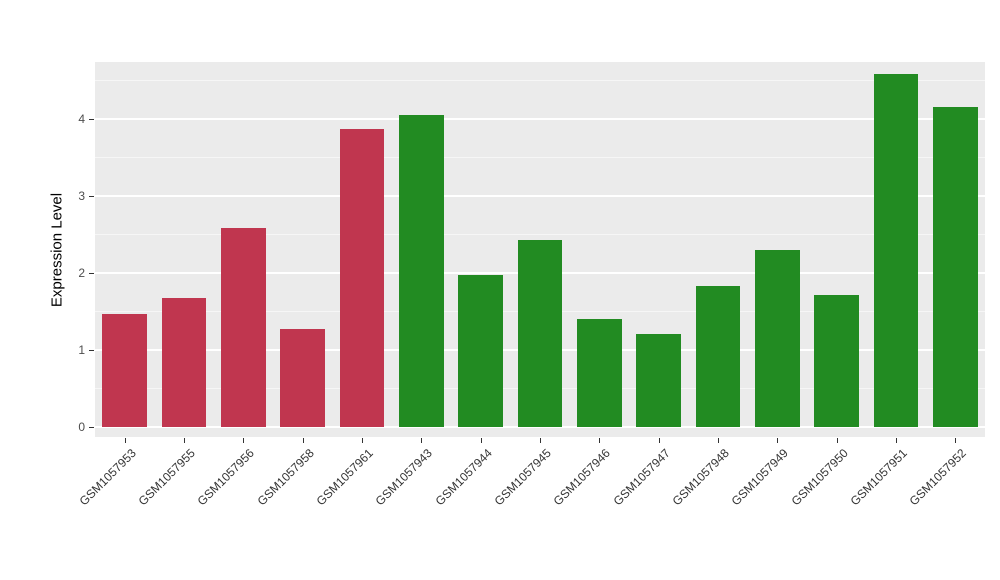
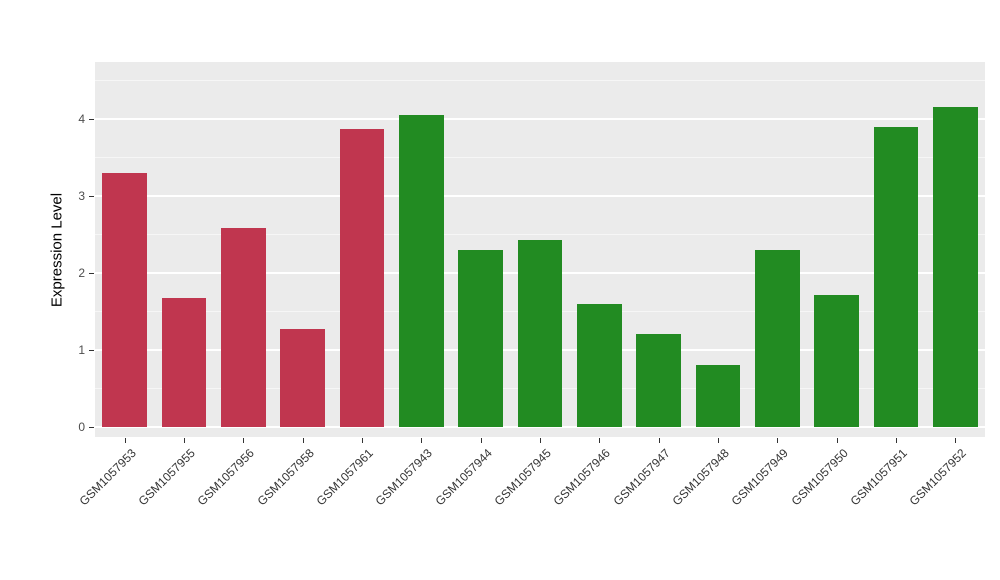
GSM1057953: 1.5 -> 3.3
GSM1057944: 2.0 -> 2.3
GSM1057946: 1.4 -> 1.6
GSM1057948: 1.8 -> 0.8
GSM1057951: 4.6 -> 3.9
